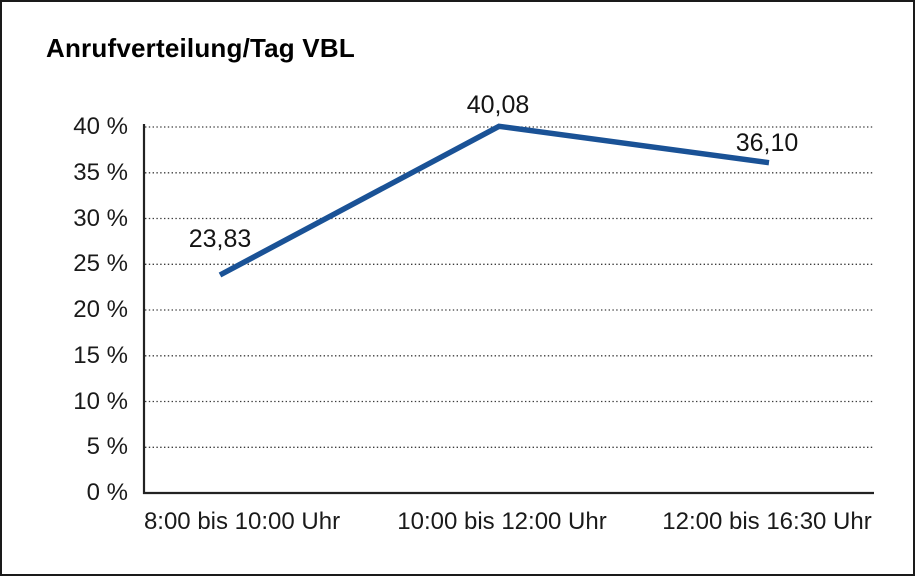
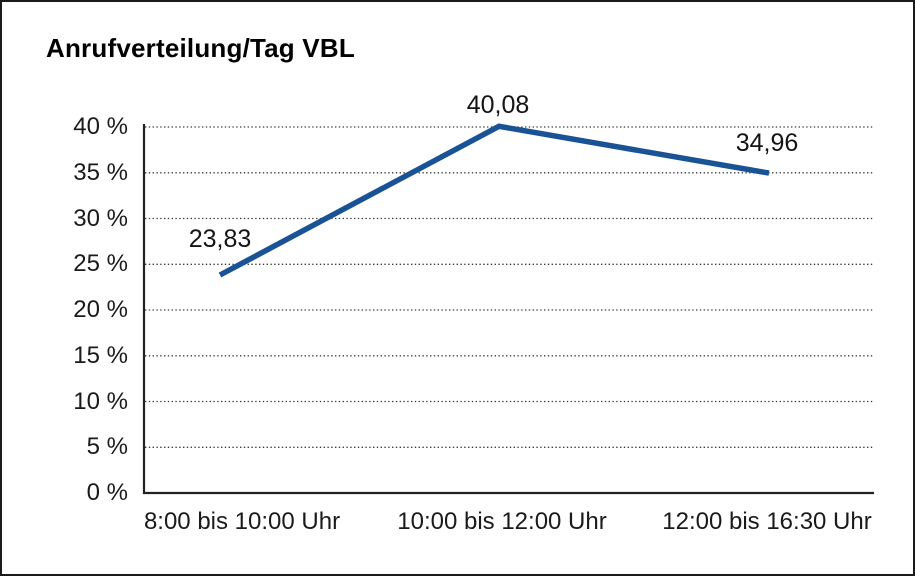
12:00 bis 16:30 Uhr: 36,10 -> 34,96
